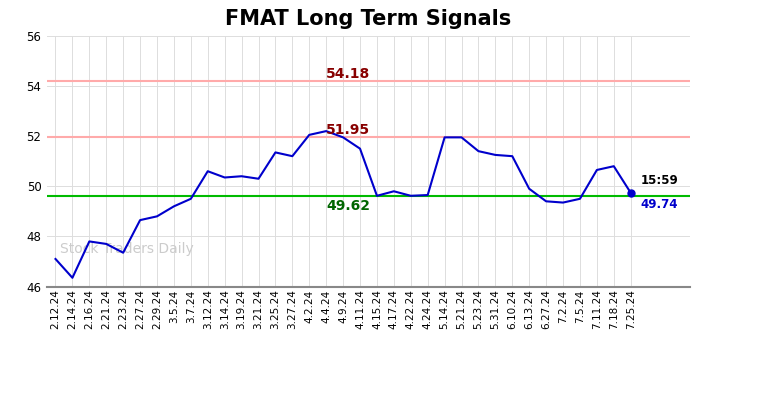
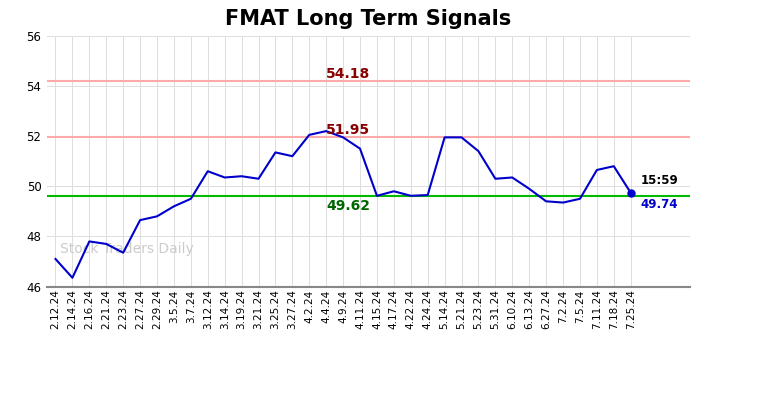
5.31.24: 51.25 -> 50.30
6.10.24: 51.20 -> 50.35
